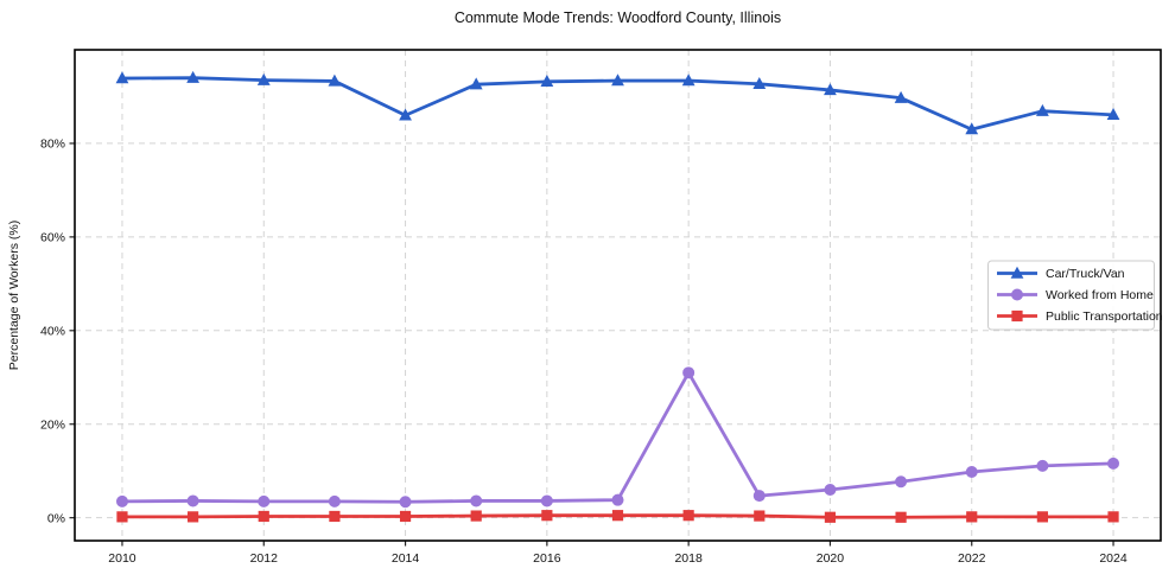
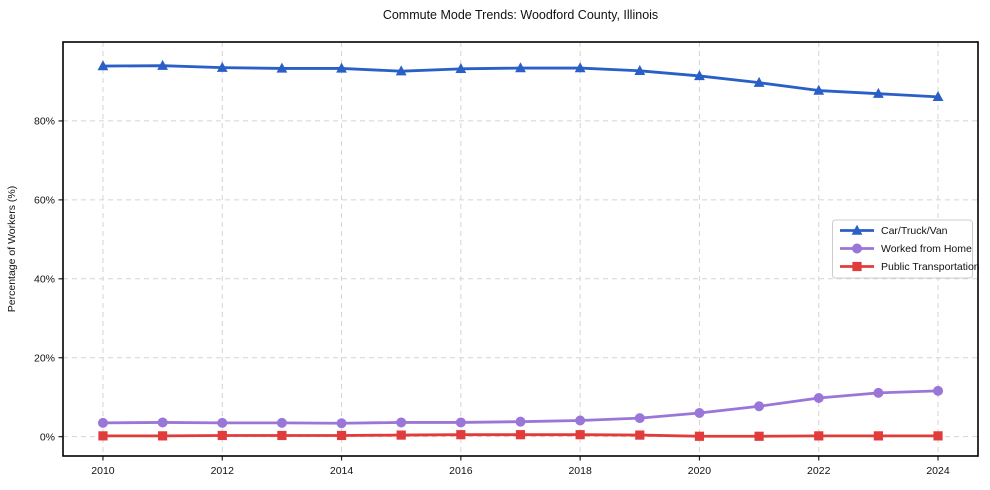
Car/Truck/Van/2014: 86% -> 93%
Worked from Home/2018: 31% -> 4%
Car/Truck/Van/2022: 83% -> 88%
